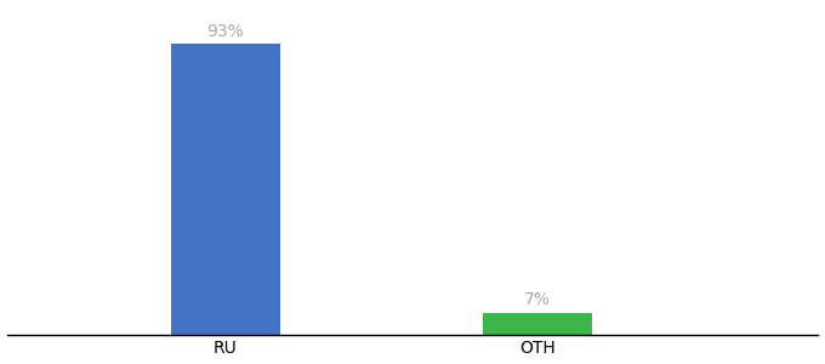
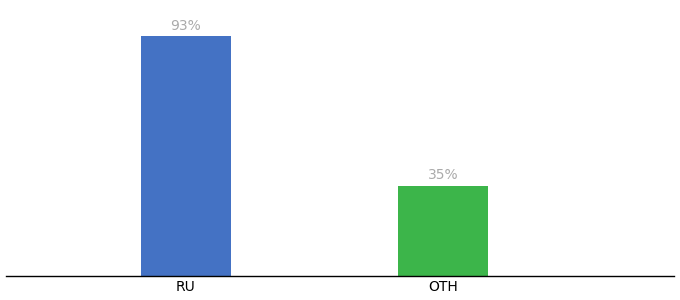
OTH: 7% -> 35%
